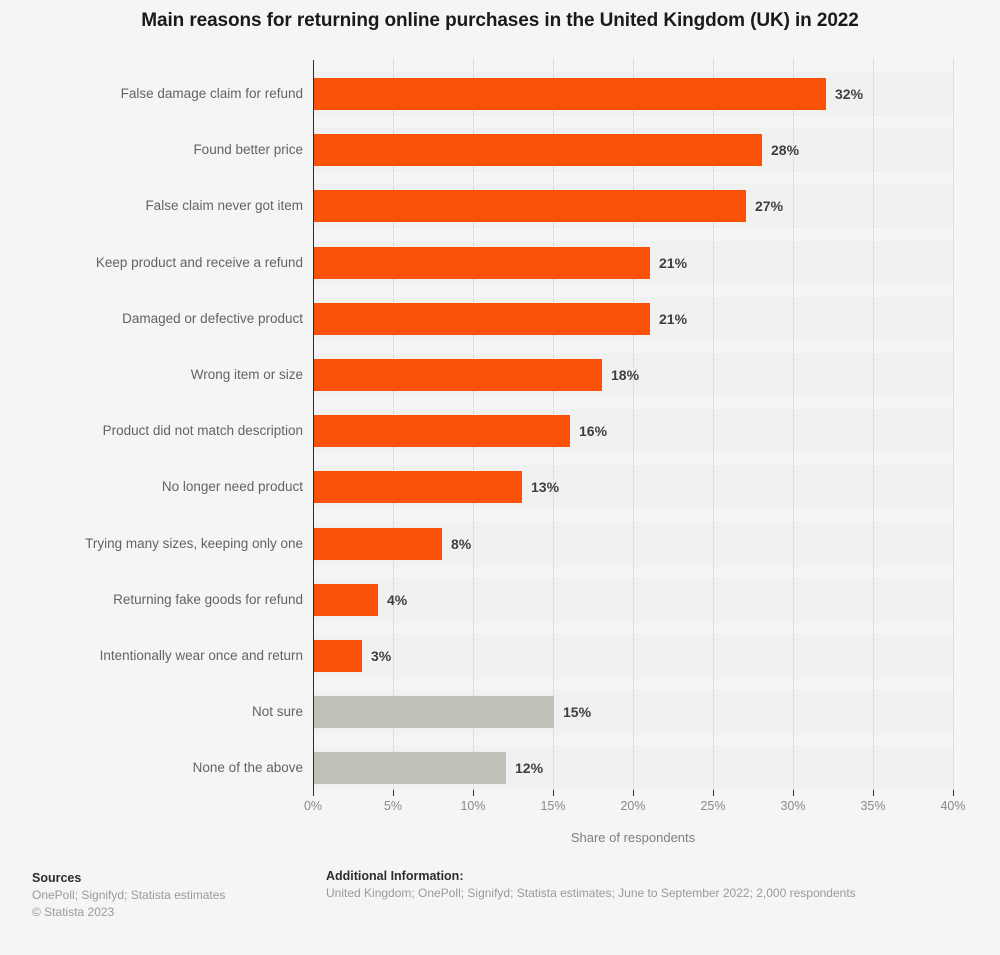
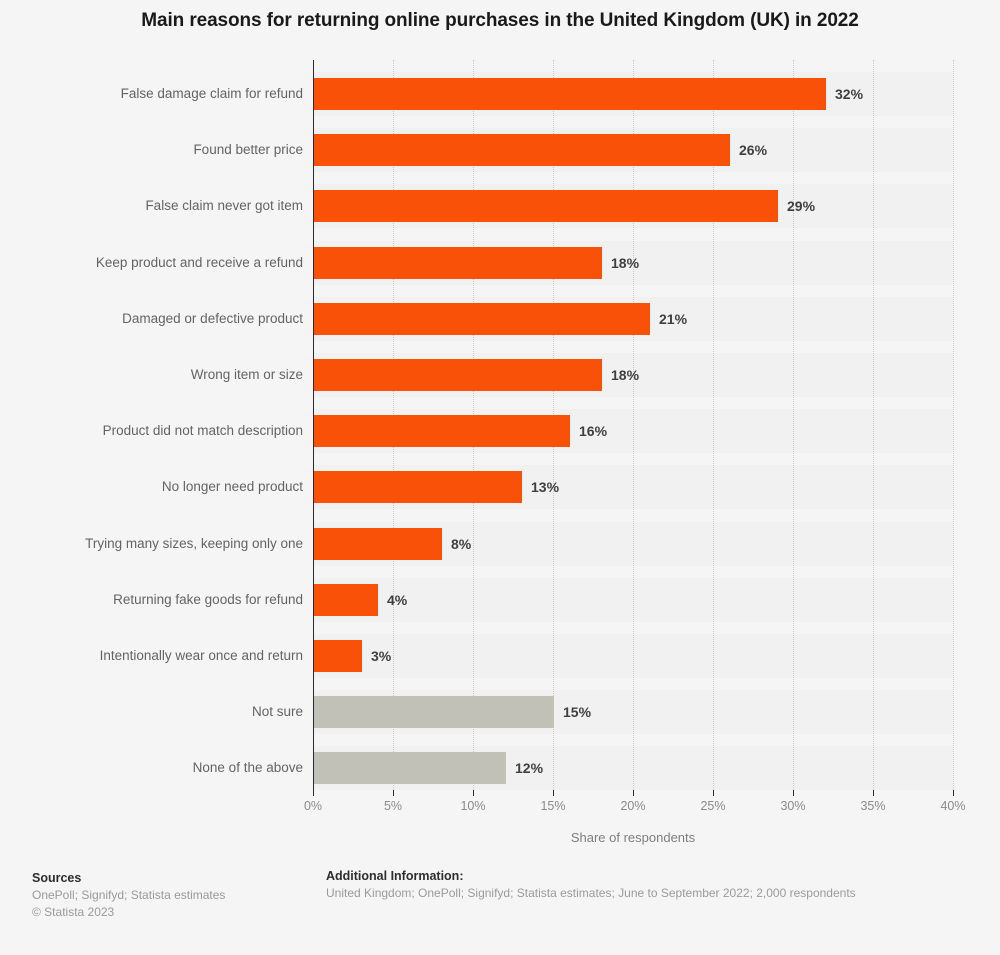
Found better price: 28% -> 26%
False claim never got item: 27% -> 29%
Keep product and receive a refund: 21% -> 18%
